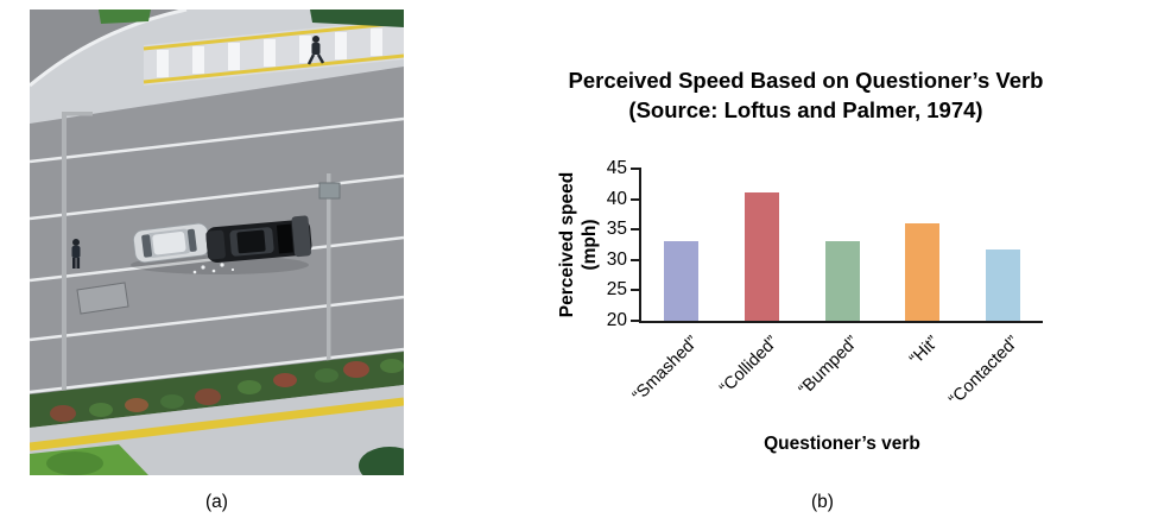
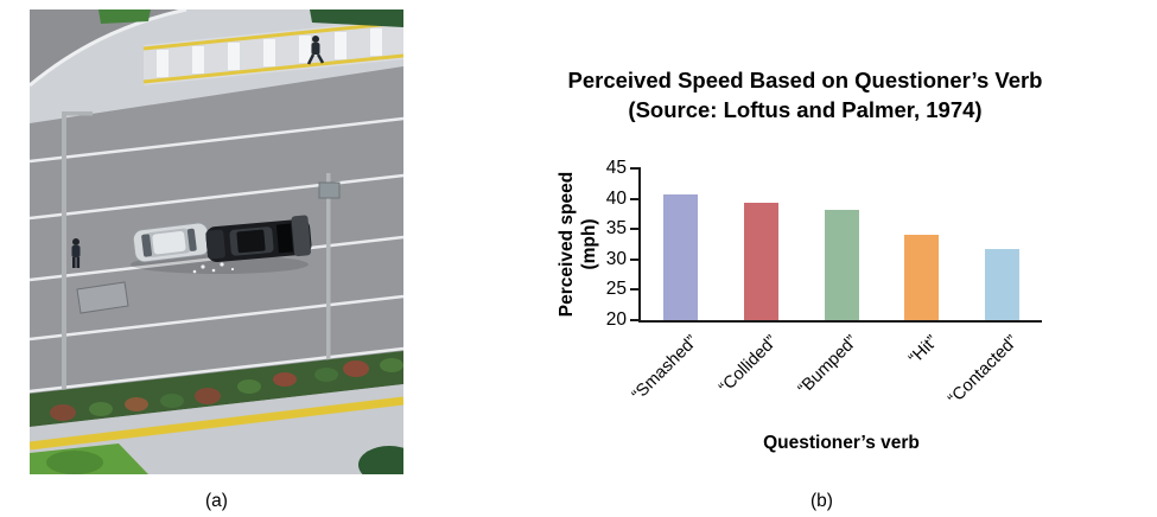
“Smashed”: 33 -> 41
“Collided”: 41 -> 39
“Bumped”: 33 -> 38
“Hit”: 36 -> 34
